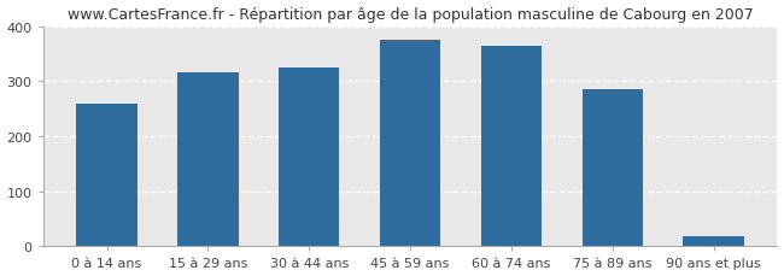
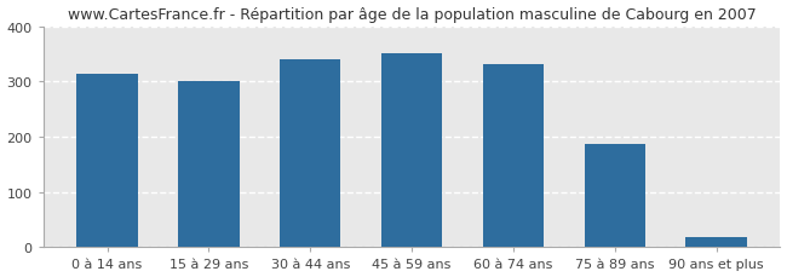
0 à 14 ans: 260 -> 313
15 à 29 ans: 315 -> 300
30 à 44 ans: 325 -> 340
45 à 59 ans: 375 -> 350
60 à 74 ans: 365 -> 331
75 à 89 ans: 285 -> 187
